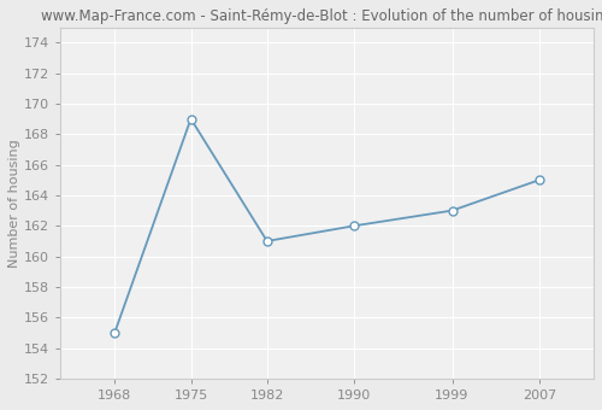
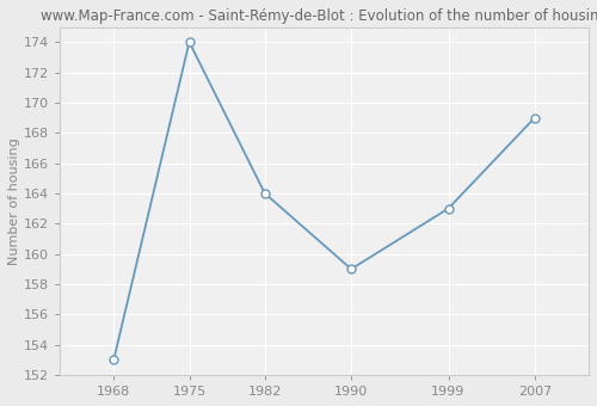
1968: 155 -> 153
1975: 169 -> 174
1982: 161 -> 164
1990: 162 -> 159
2007: 165 -> 169
